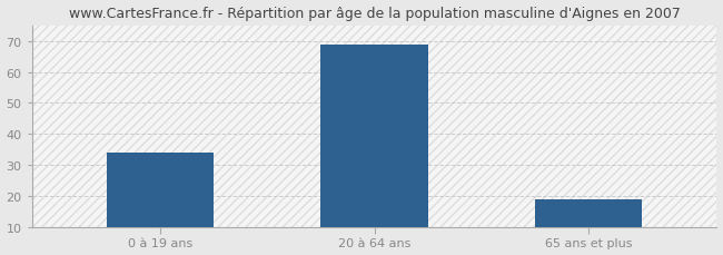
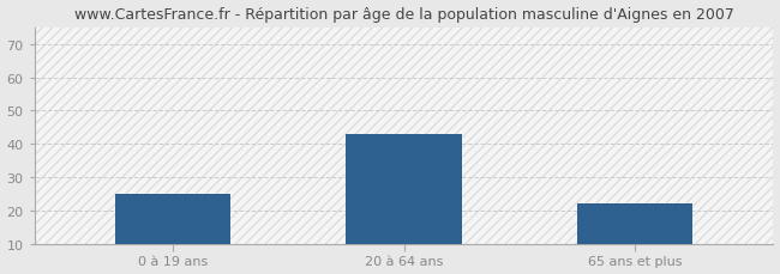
0 à 19 ans: 34 -> 25
20 à 64 ans: 69 -> 43
65 ans et plus: 19 -> 22
